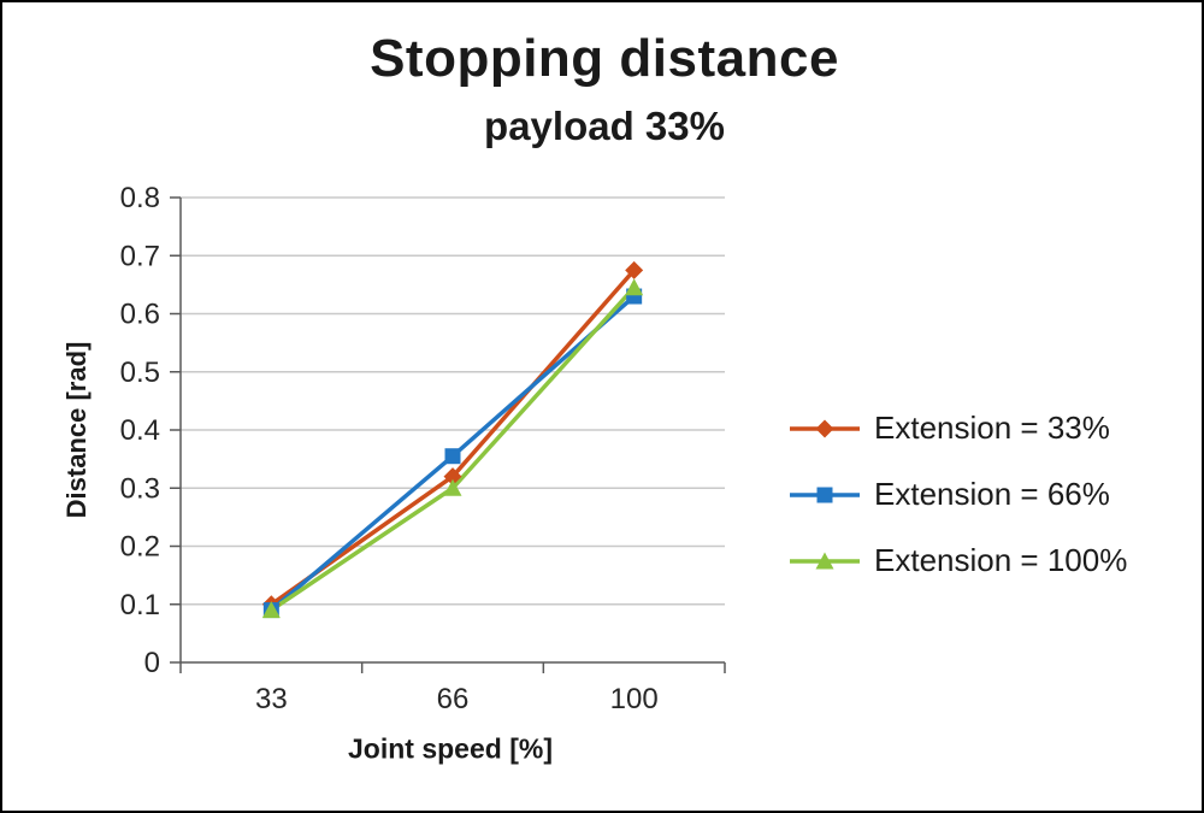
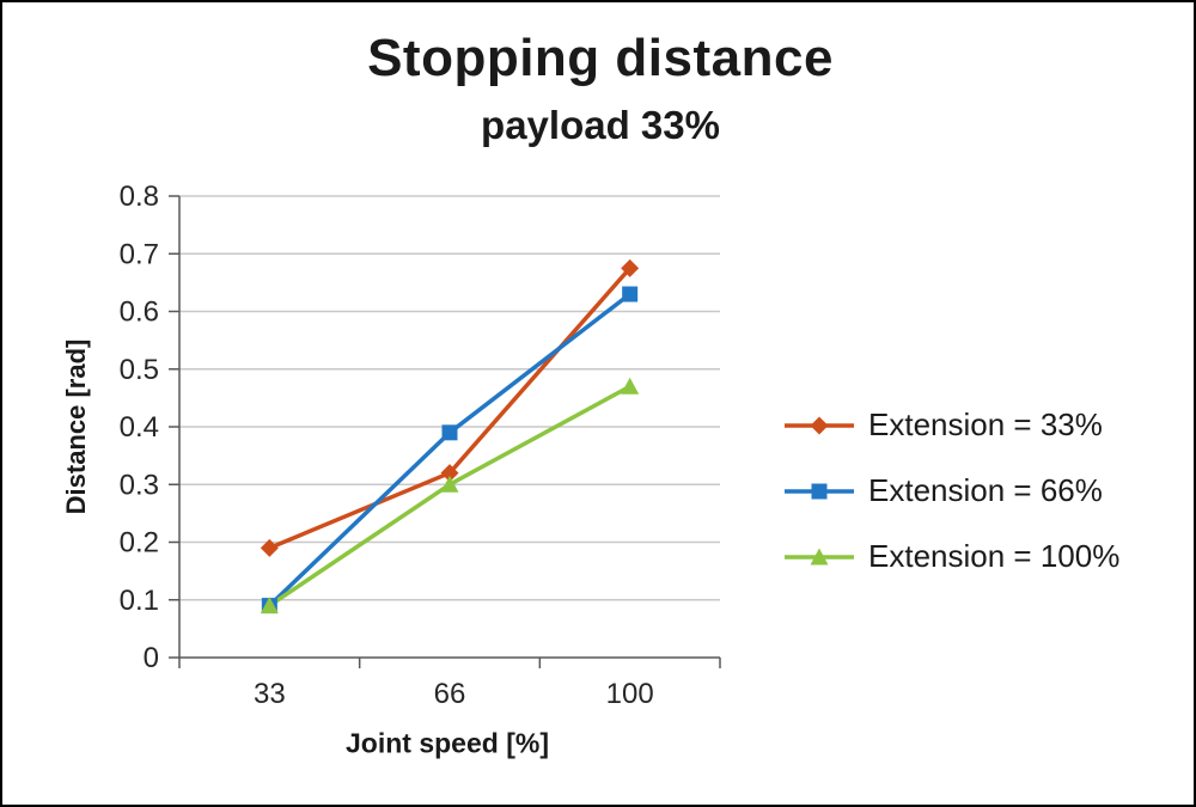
Extension = 33%/33: 0.10 -> 0.19
Extension = 66%/66: 0.35 -> 0.39
Extension = 100%/100: 0.65 -> 0.47
